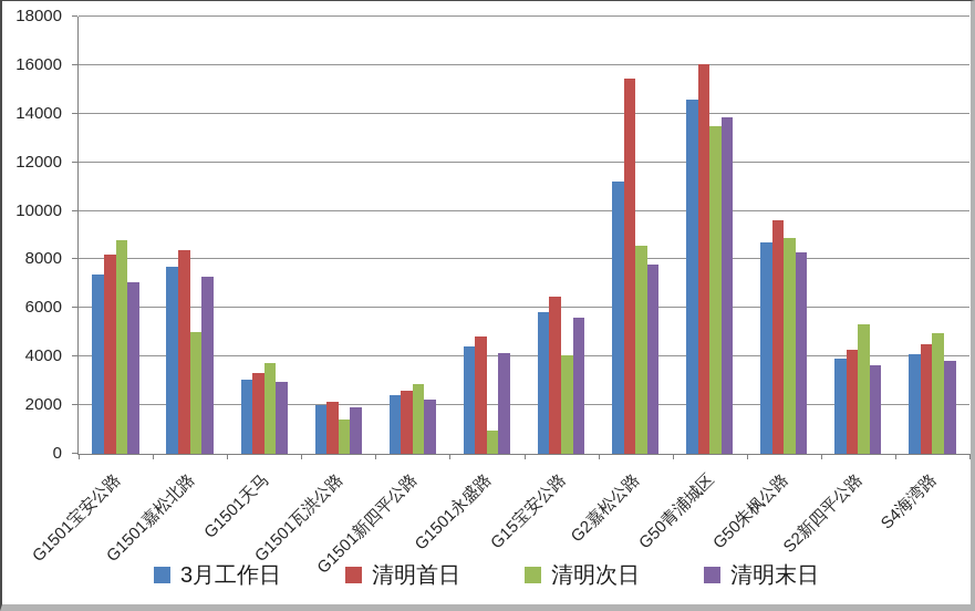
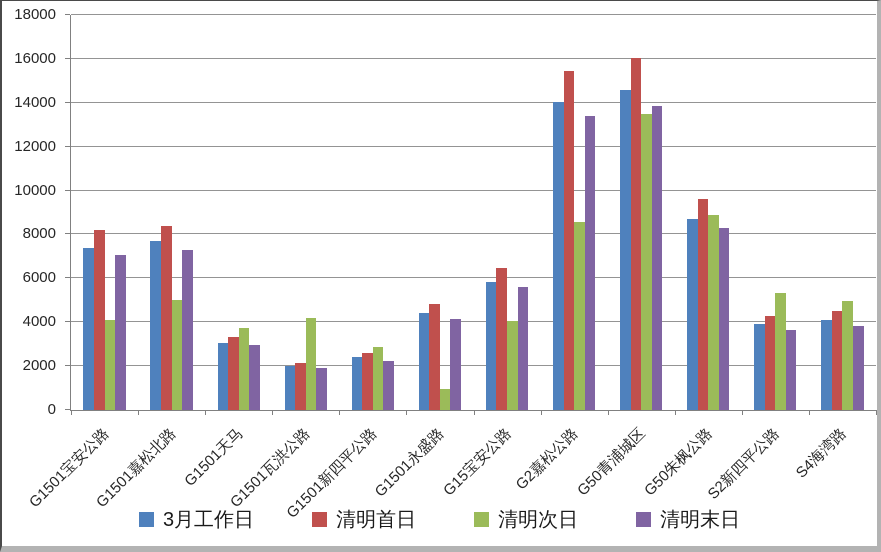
清明次日/G1501宝安公路: 8800 -> 4100
清明次日/G1501瓦洪公路: 1400 -> 4200
3月工作日/G2嘉松公路: 11200 -> 14000
清明末日/G2嘉松公路: 7800 -> 13400
